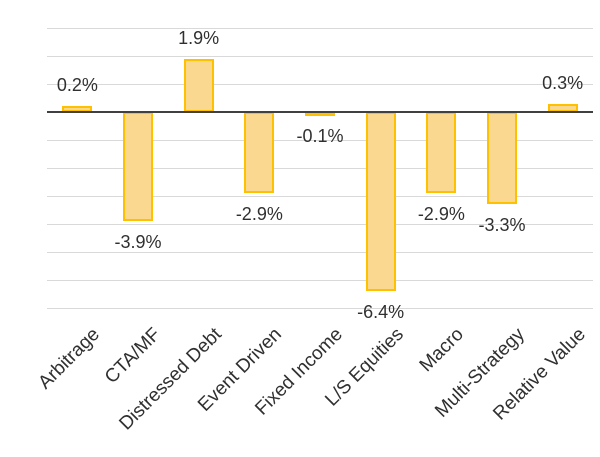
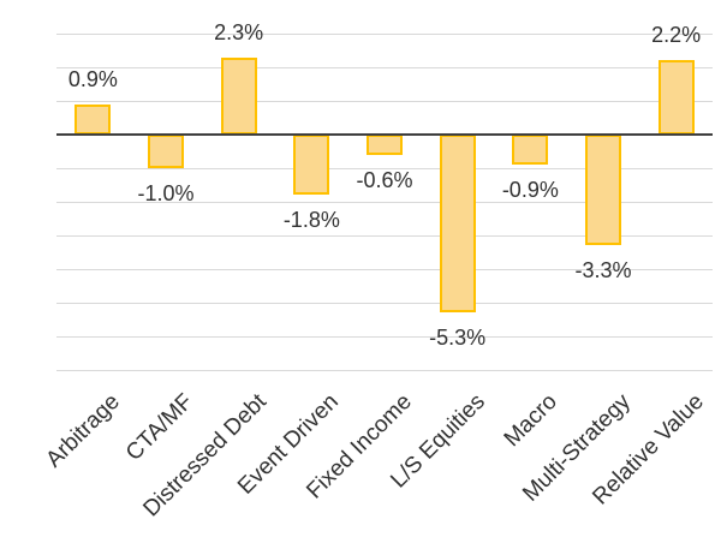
Arbitrage: 0.2% -> 0.9%
CTA/MF: -3.9% -> -1.0%
Distressed Debt: 1.9% -> 2.3%
Event Driven: -2.9% -> -1.8%
Fixed Income: -0.1% -> -0.6%
L/S Equities: -6.4% -> -5.3%
Macro: -2.9% -> -0.9%
Relative Value: 0.3% -> 2.2%
